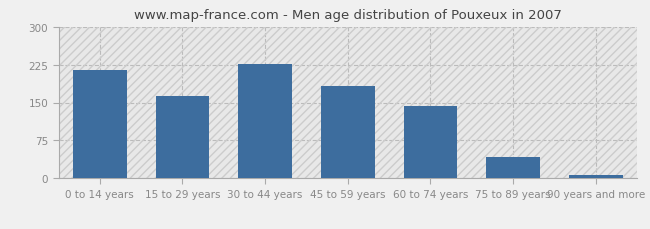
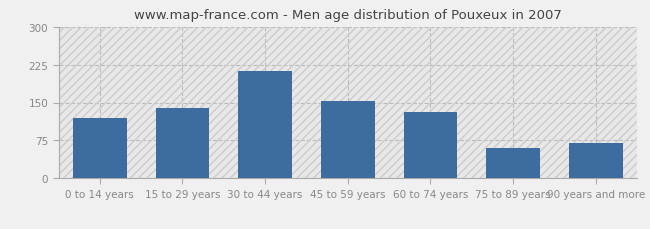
0 to 14 years: 215 -> 120
15 to 29 years: 163 -> 140
30 to 44 years: 227 -> 212
45 to 59 years: 183 -> 152
60 to 74 years: 144 -> 132
75 to 89 years: 42 -> 60
90 years and more: 7 -> 70
